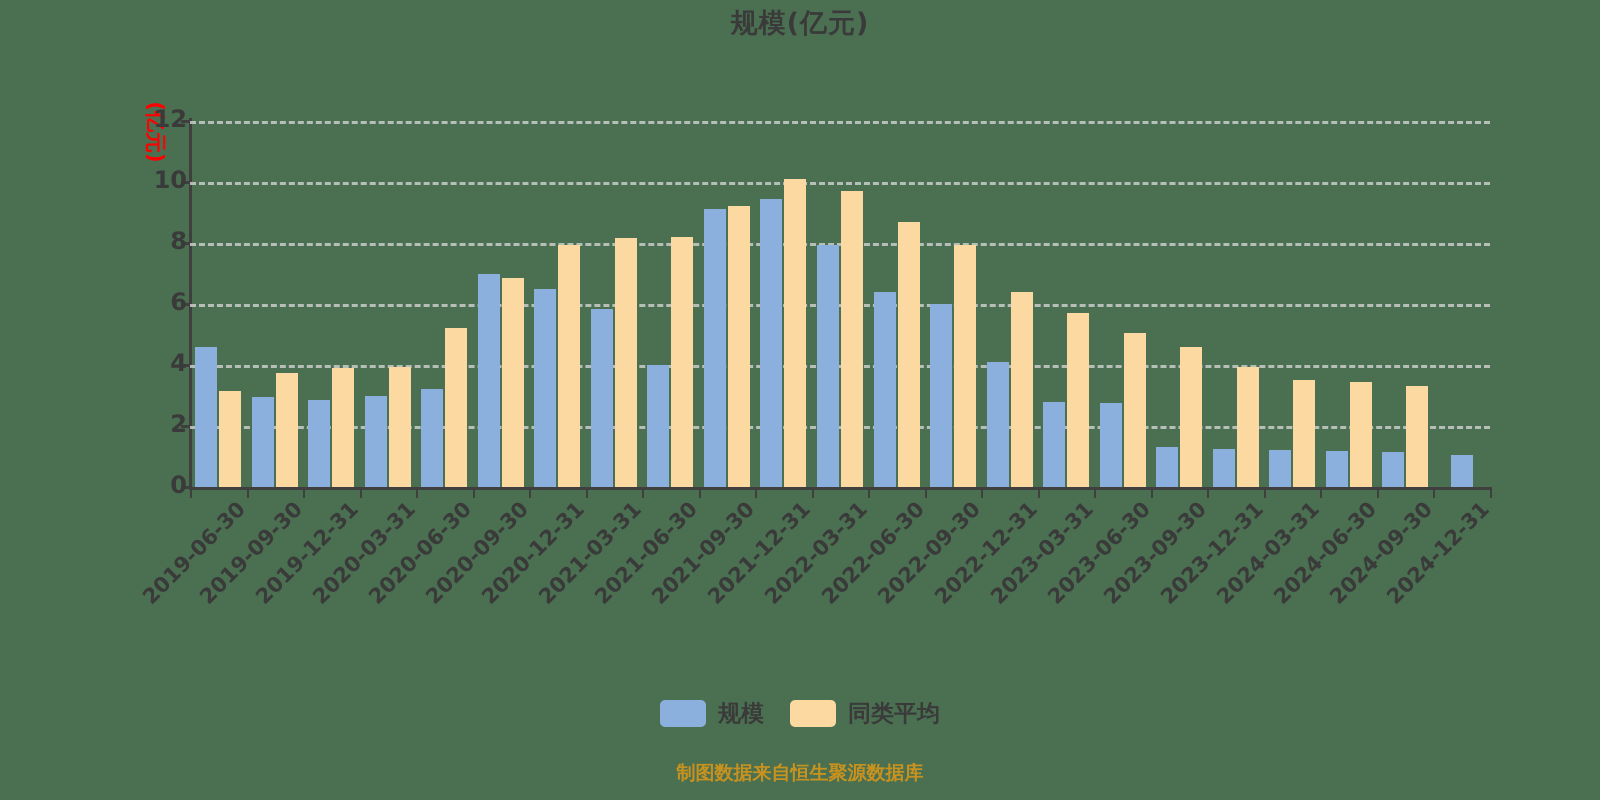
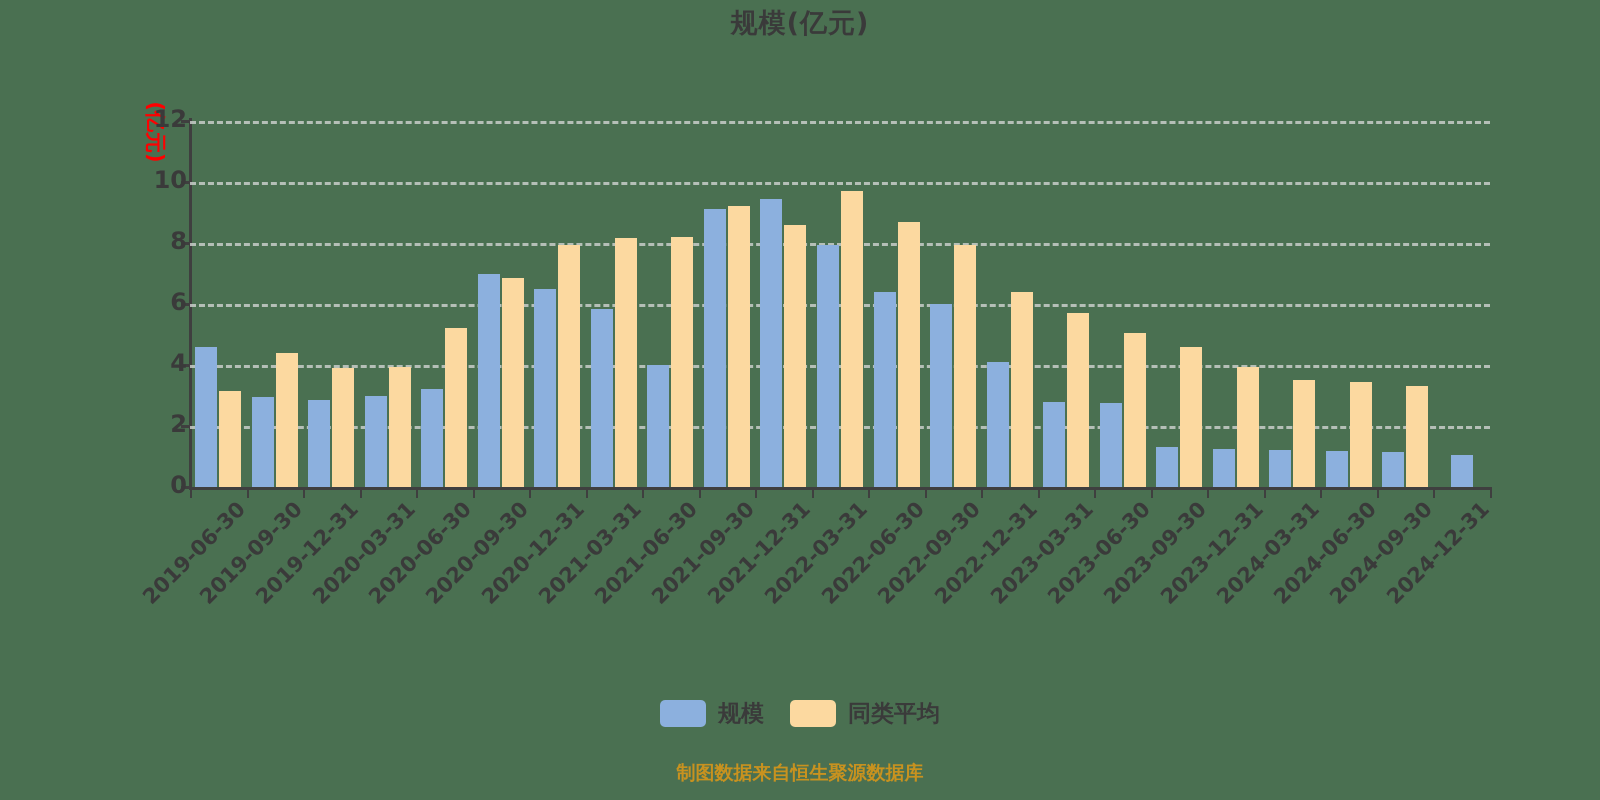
同类平均/2019-09-30: 3.8 -> 4.4
同类平均/2021-12-31: 10.1 -> 8.6
